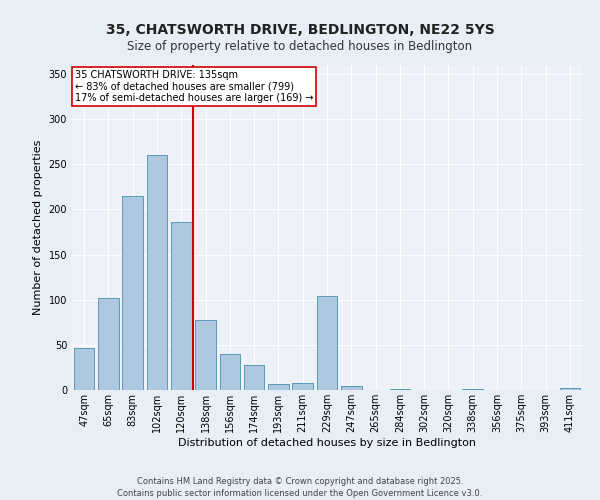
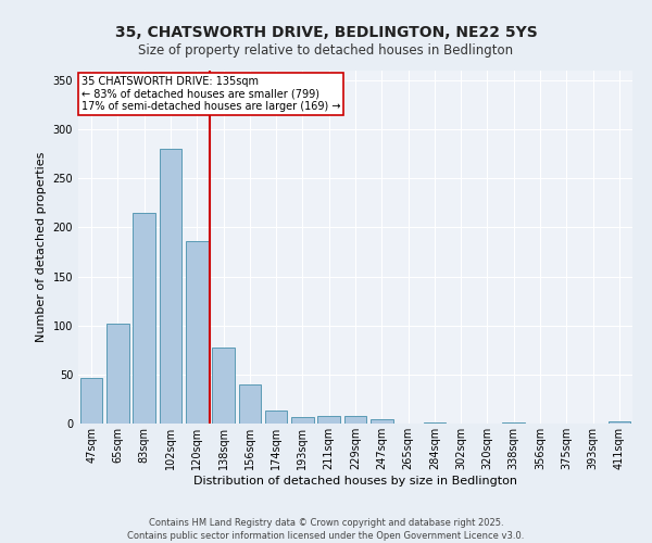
102sqm: 260 -> 280
174sqm: 28 -> 13
229sqm: 104 -> 8
